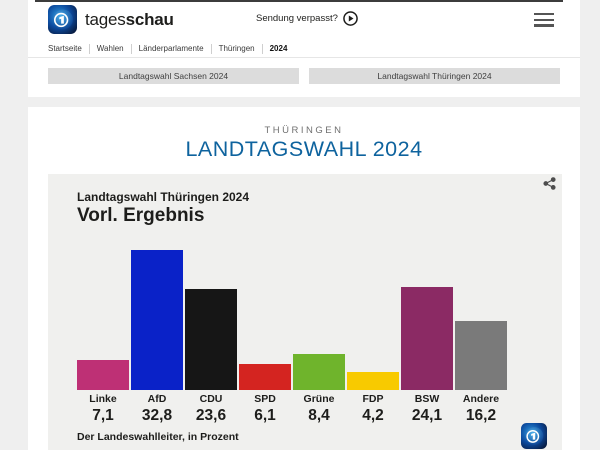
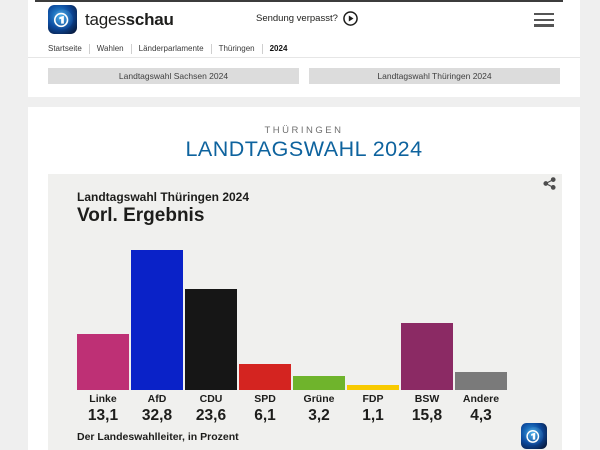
Linke: 7,1 -> 13,1
Grüne: 8,4 -> 3,2
FDP: 4,2 -> 1,1
BSW: 24,1 -> 15,8
Andere: 16,2 -> 4,3
